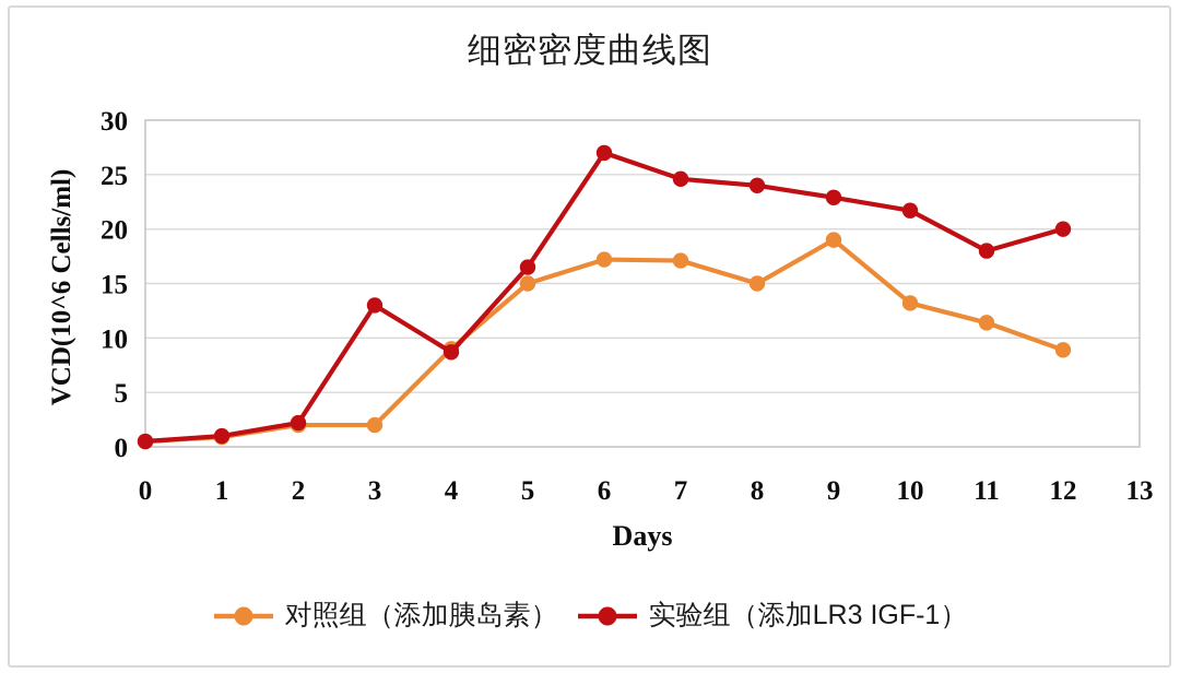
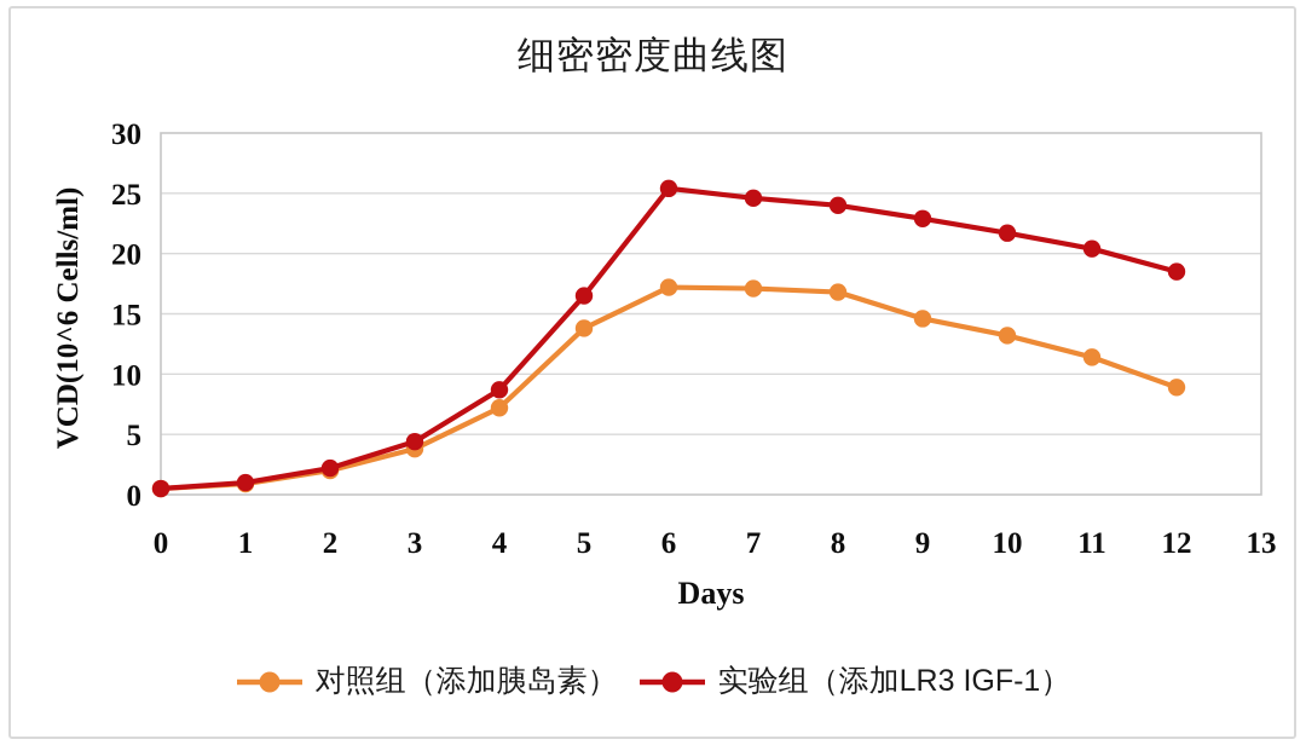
对照组（添加胰岛素）/3: 2 -> 4
实验组（添加LR3 IGF-1）/3: 13 -> 4
对照组（添加胰岛素）/4: 9 -> 7
对照组（添加胰岛素）/5: 15 -> 14
实验组（添加LR3 IGF-1）/6: 27 -> 25
对照组（添加胰岛素）/8: 15 -> 17
对照组（添加胰岛素）/9: 19 -> 15
实验组（添加LR3 IGF-1）/11: 18 -> 20
实验组（添加LR3 IGF-1）/12: 20 -> 18
